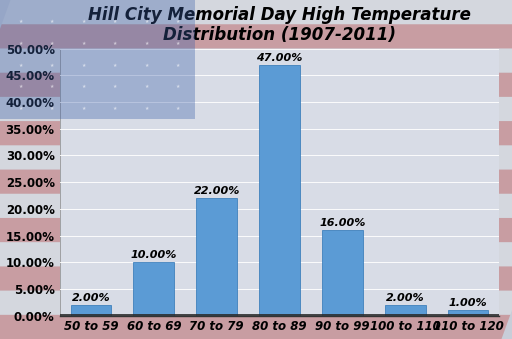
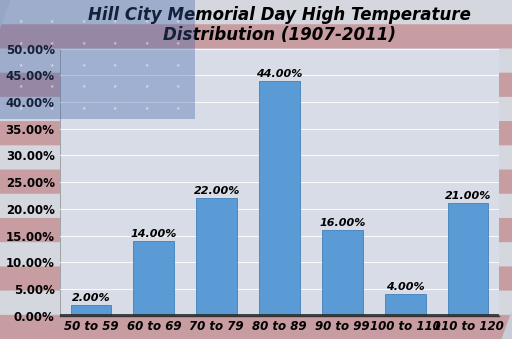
60 to 69: 10.00% -> 14.00%
80 to 89: 47.00% -> 44.00%
100 to 110: 2.00% -> 4.00%
110 to 120: 1.00% -> 21.00%
